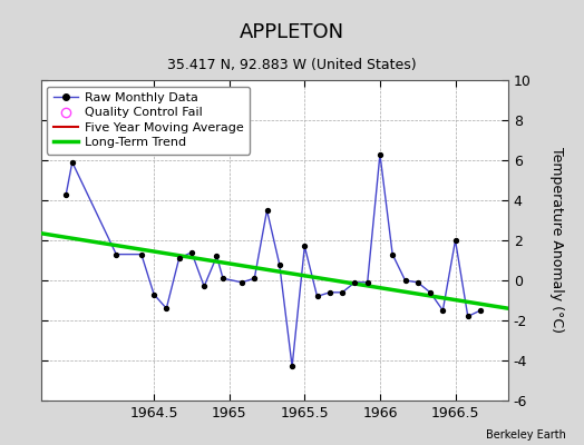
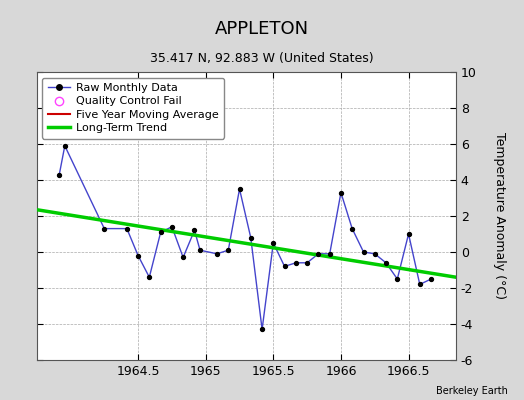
1964.5: -0.7 -> -0.2
1965.5: 1.7 -> 0.5
1966: 6.3 -> 3.3
1966.5: 2.0 -> 1.0
